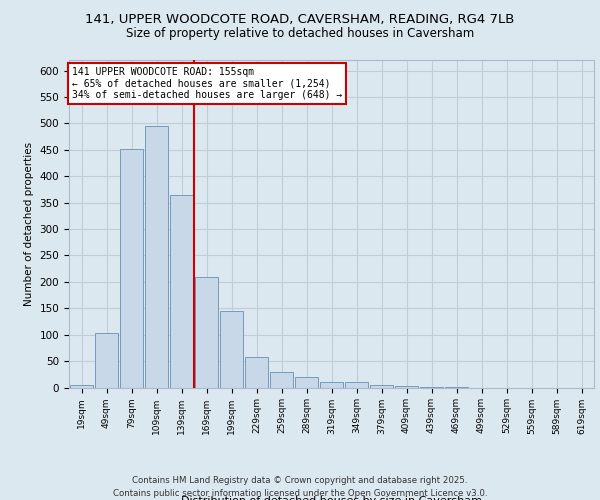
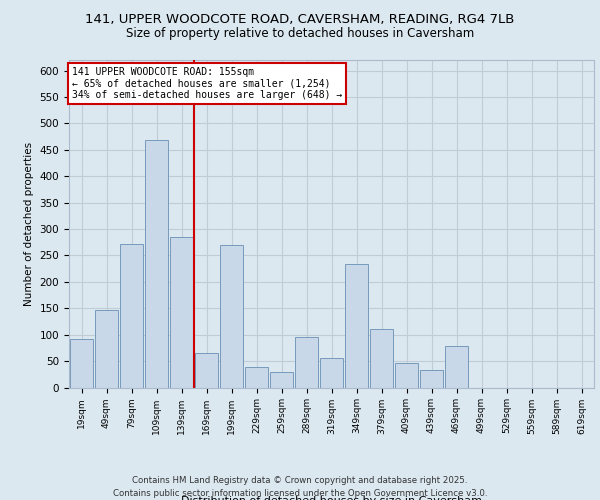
19sqm: 5 -> 92
49sqm: 103 -> 146
79sqm: 452 -> 272
109sqm: 496 -> 468
139sqm: 365 -> 284
169sqm: 210 -> 66
199sqm: 145 -> 270
229sqm: 57 -> 38
289sqm: 20 -> 96
319sqm: 11 -> 56
349sqm: 10 -> 234
379sqm: 5 -> 110
409sqm: 3 -> 46
439sqm: 1 -> 34
469sqm: 1 -> 78
